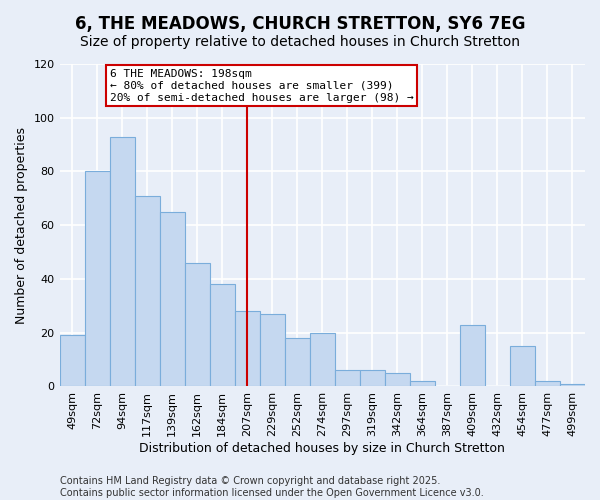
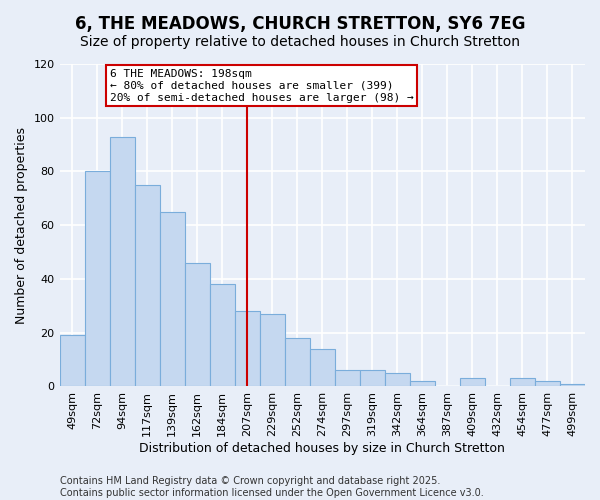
117sqm: 71 -> 75
274sqm: 20 -> 14
409sqm: 23 -> 3
454sqm: 15 -> 3
